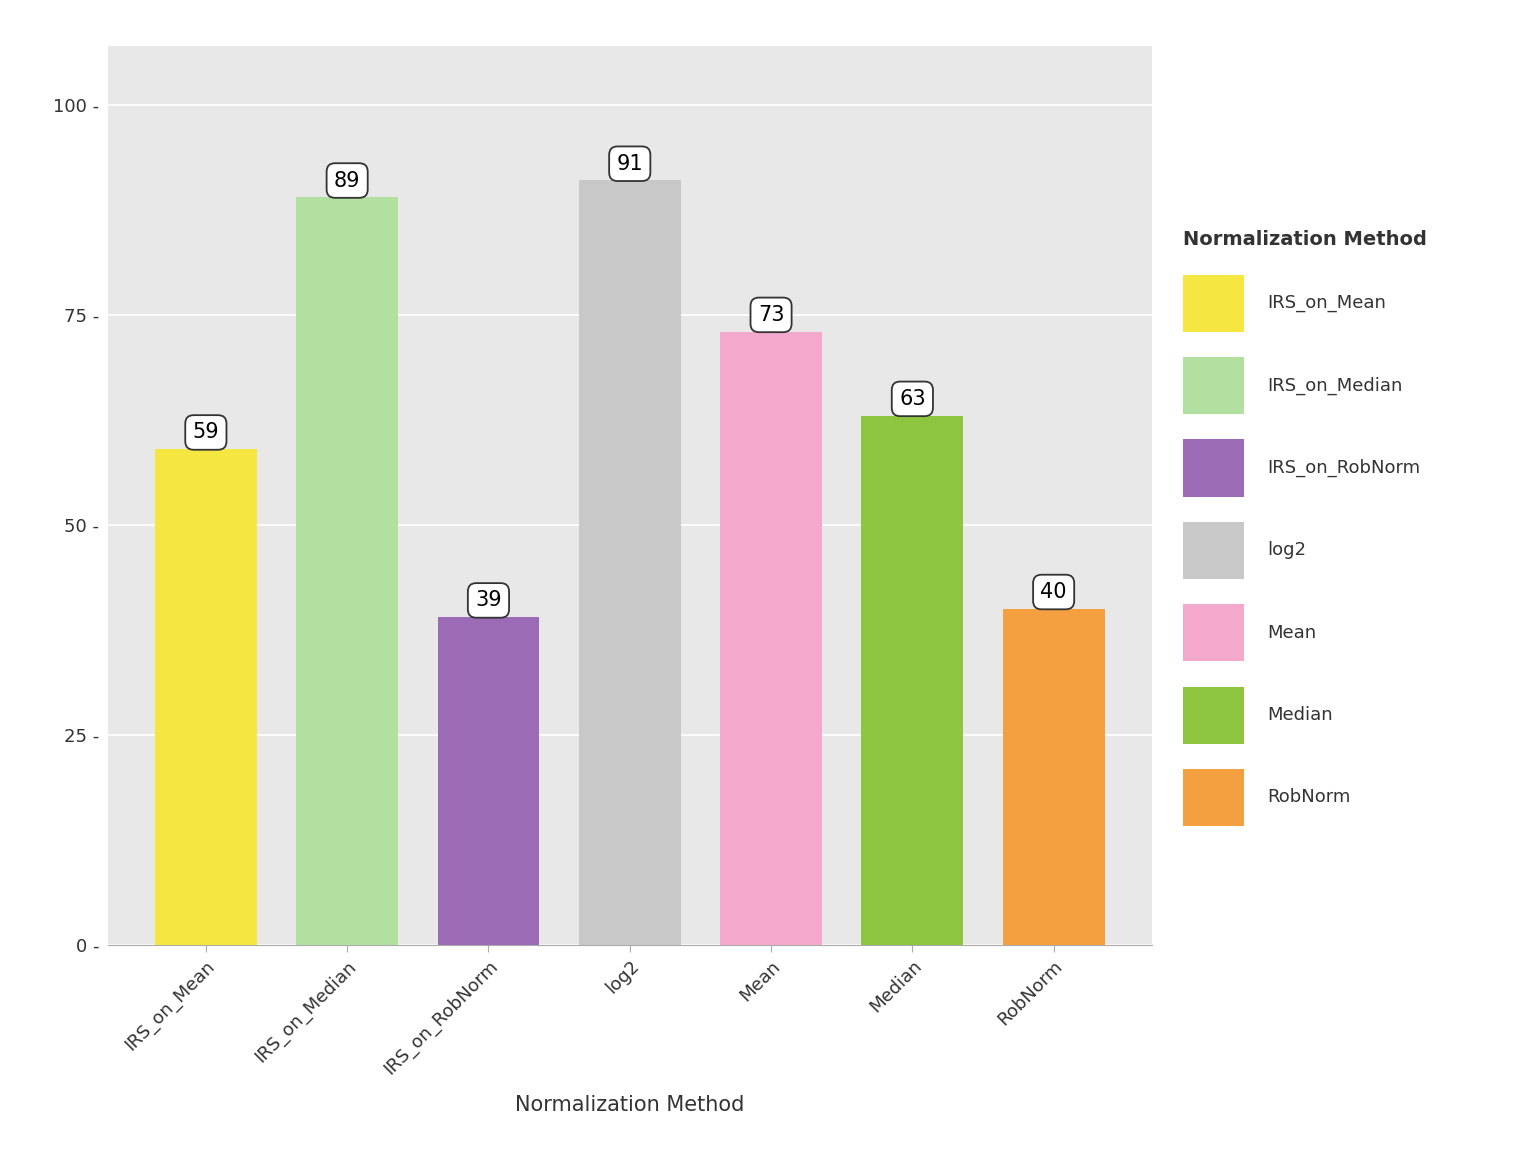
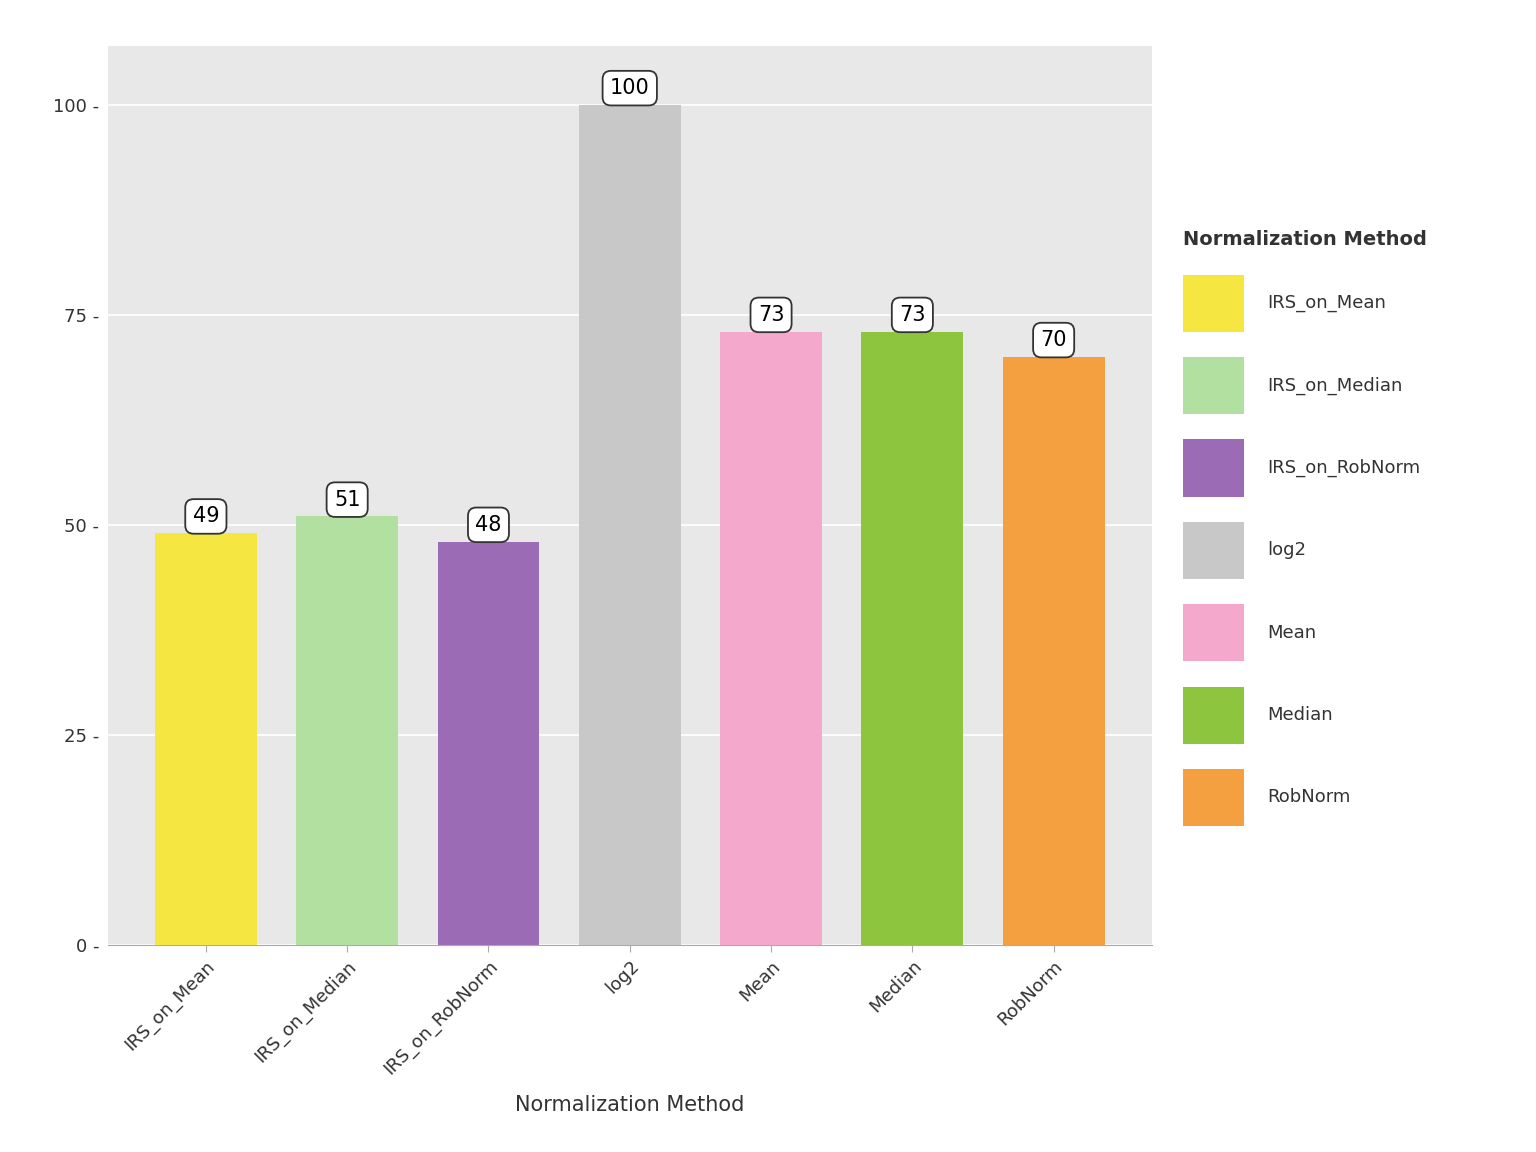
IRS_on_Mean: 59 -> 49
IRS_on_Median: 89 -> 51
IRS_on_RobNorm: 39 -> 48
log2: 91 -> 100
Median: 63 -> 73
RobNorm: 40 -> 70
